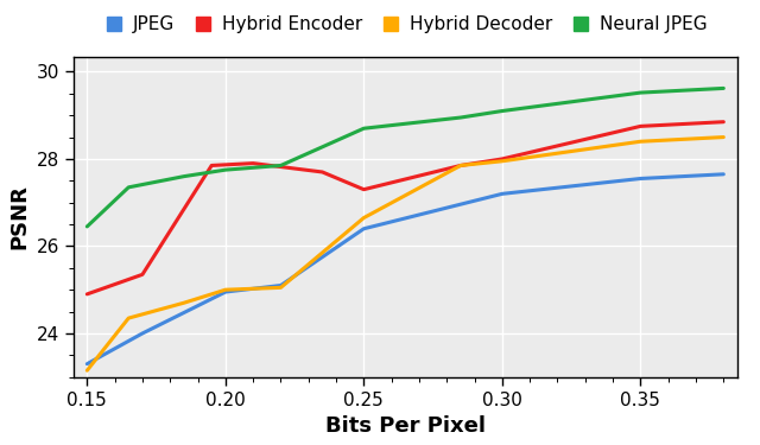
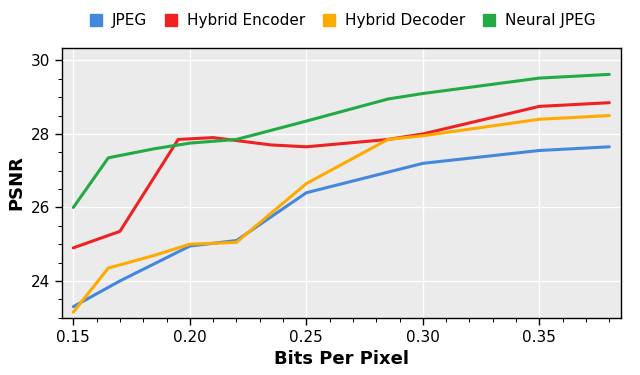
Neural JPEG/0.15: 26.45 -> 26.00
Hybrid Encoder/0.25: 27.30 -> 27.65
Neural JPEG/0.25: 28.70 -> 28.35
